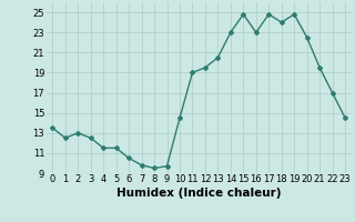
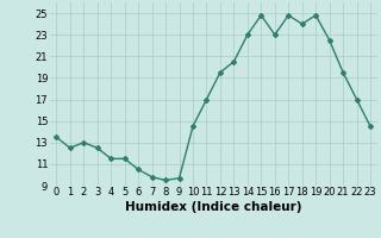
11: 19.0 -> 17.0
